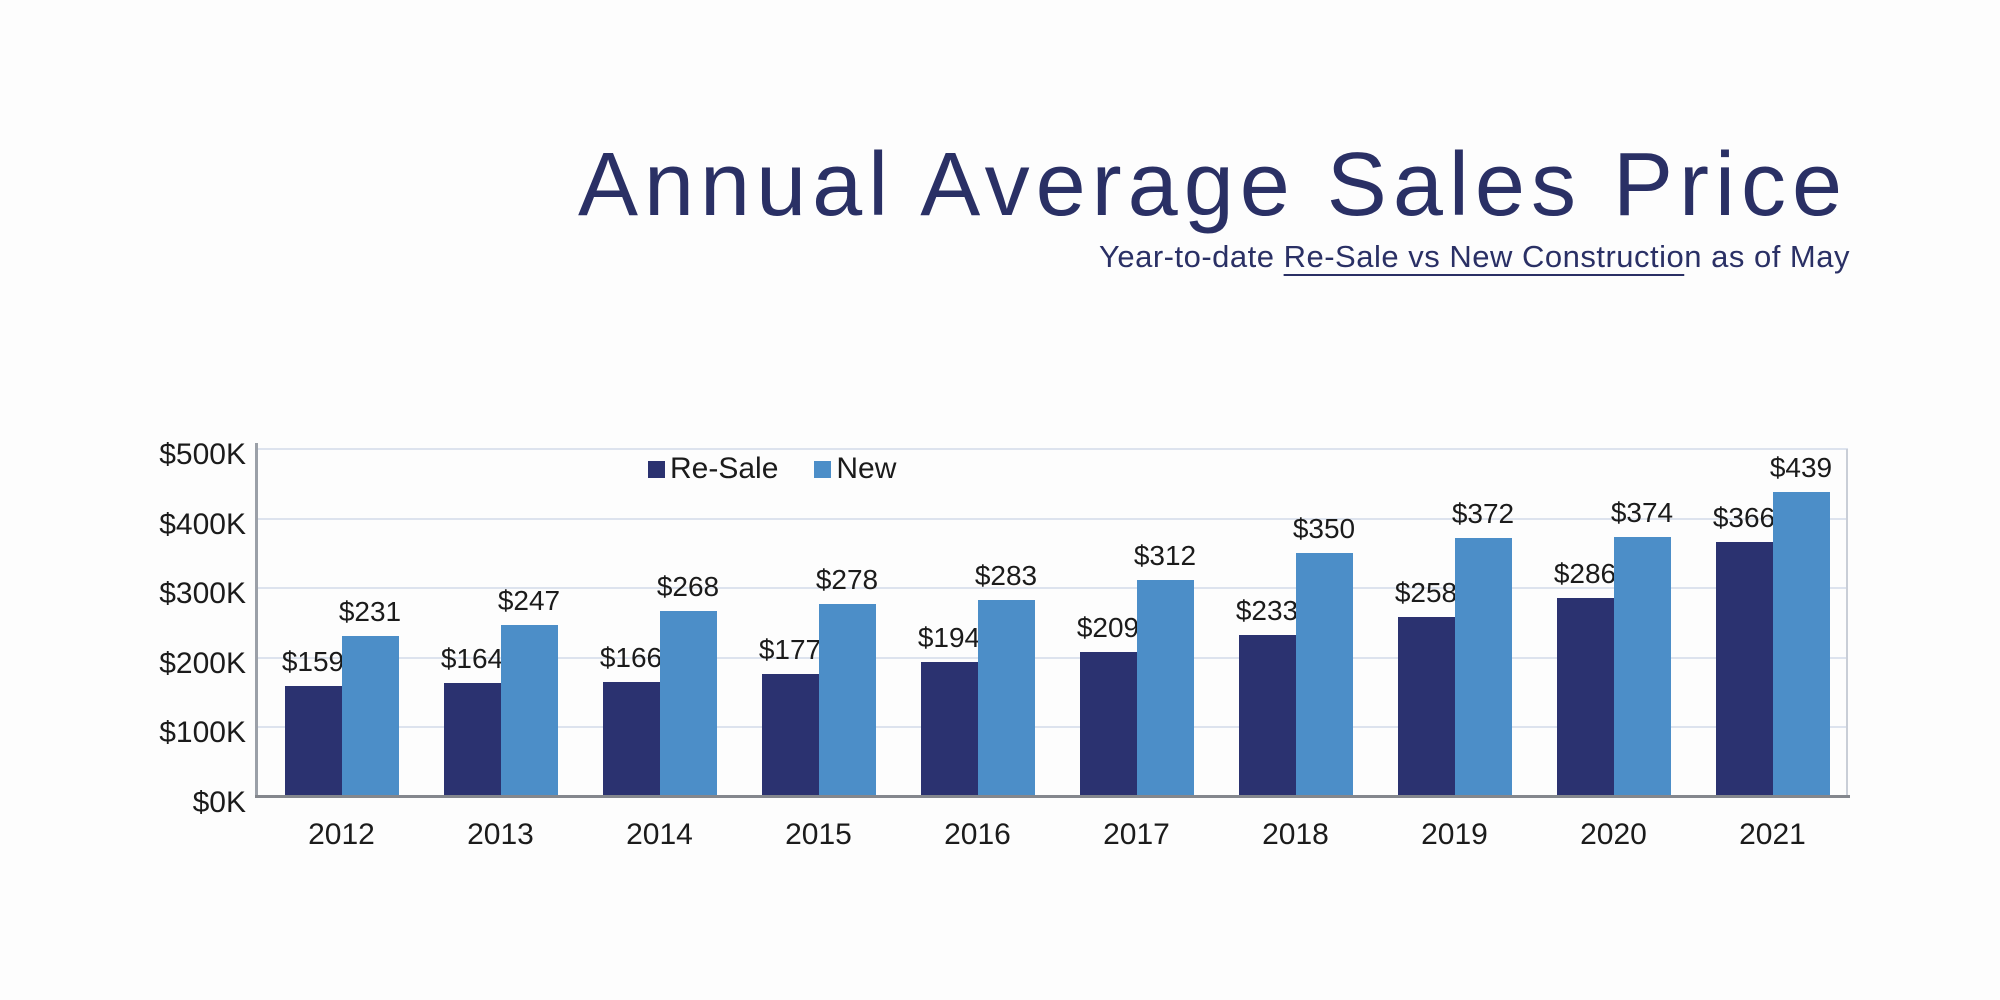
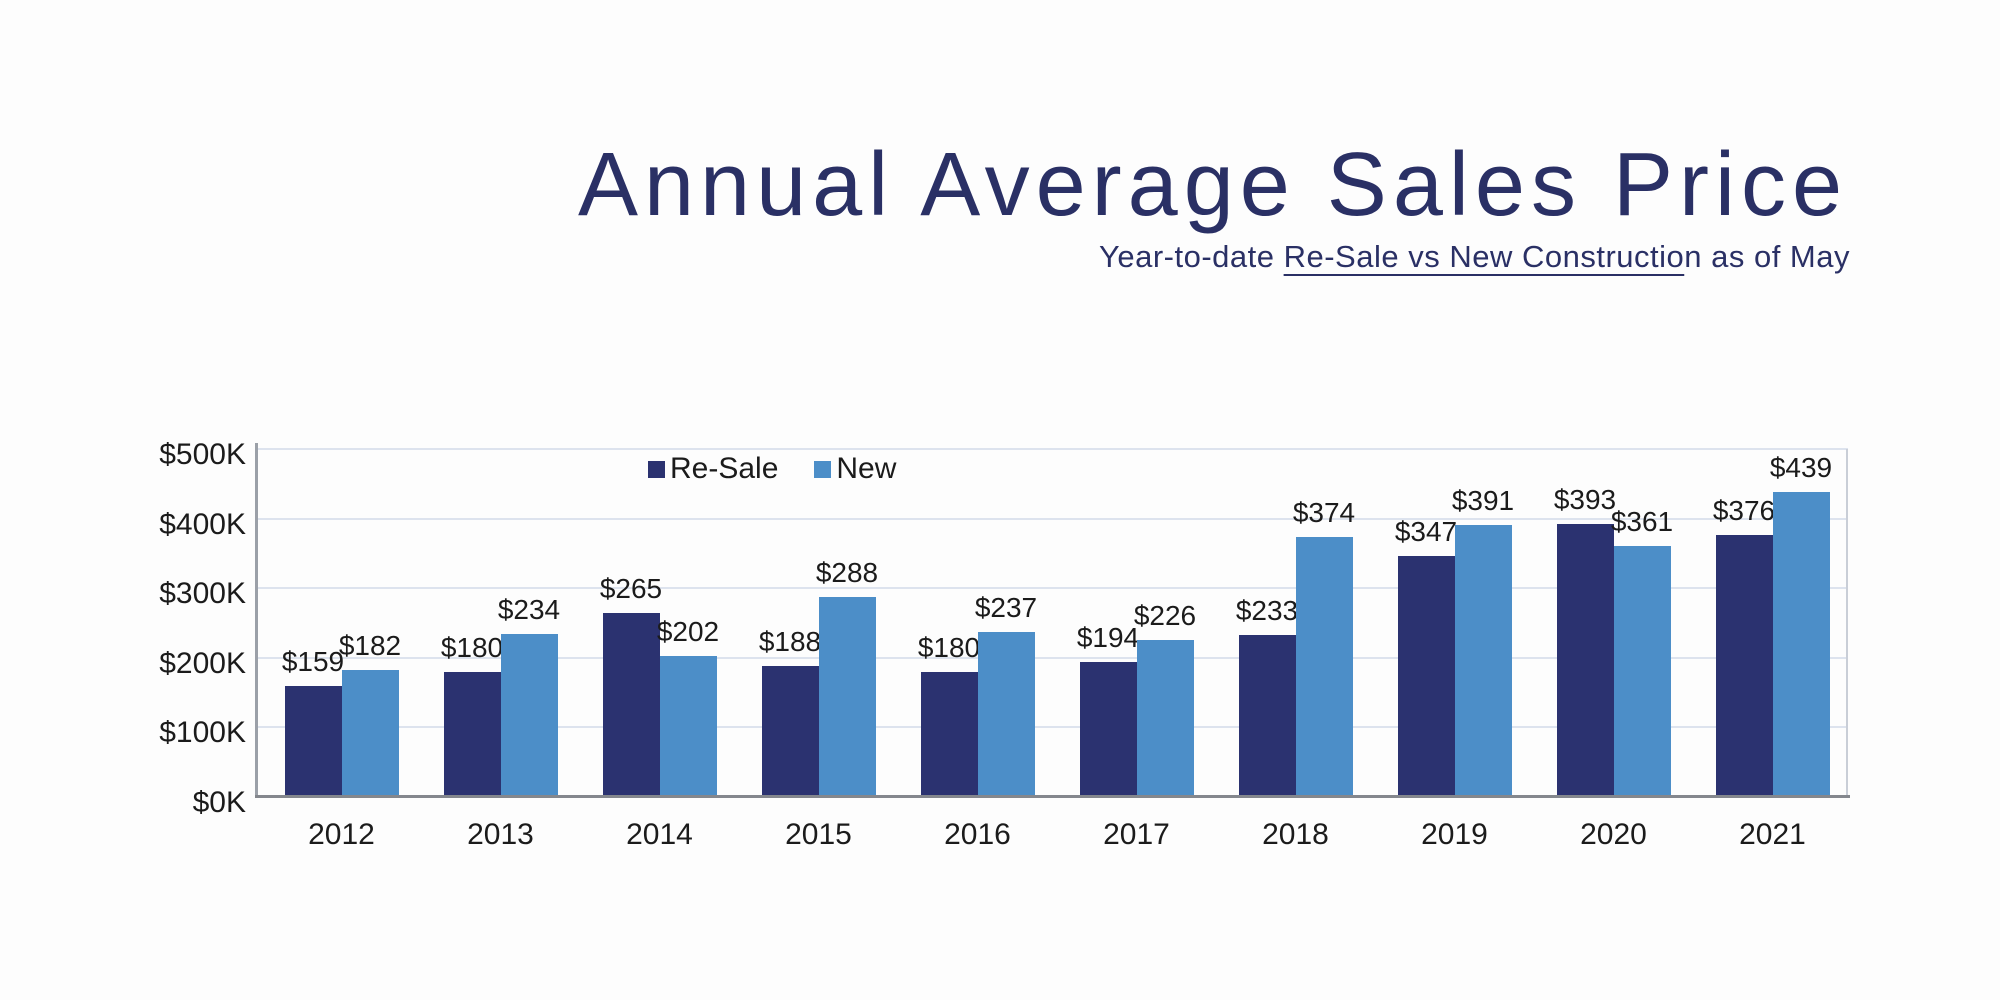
New/2012: $231 -> $182
Re-Sale/2013: $164 -> $180
New/2013: $247 -> $234
Re-Sale/2014: $166 -> $265
New/2014: $268 -> $202
Re-Sale/2015: $177 -> $188
New/2015: $278 -> $288
Re-Sale/2016: $194 -> $180
New/2016: $283 -> $237
Re-Sale/2017: $209 -> $194
New/2017: $312 -> $226
New/2018: $350 -> $374
Re-Sale/2019: $258 -> $347
New/2019: $372 -> $391
Re-Sale/2020: $286 -> $393
New/2020: $374 -> $361
Re-Sale/2021: $366 -> $376
